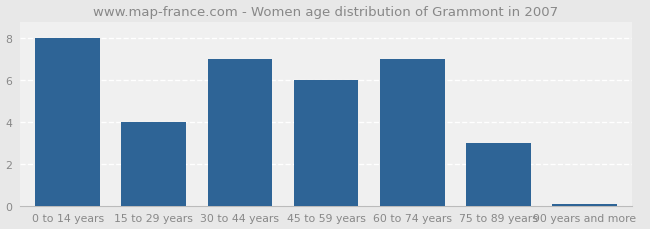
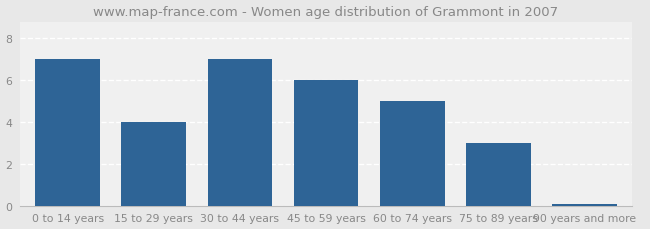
0 to 14 years: 8.0 -> 7.0
60 to 74 years: 7.0 -> 5.0
